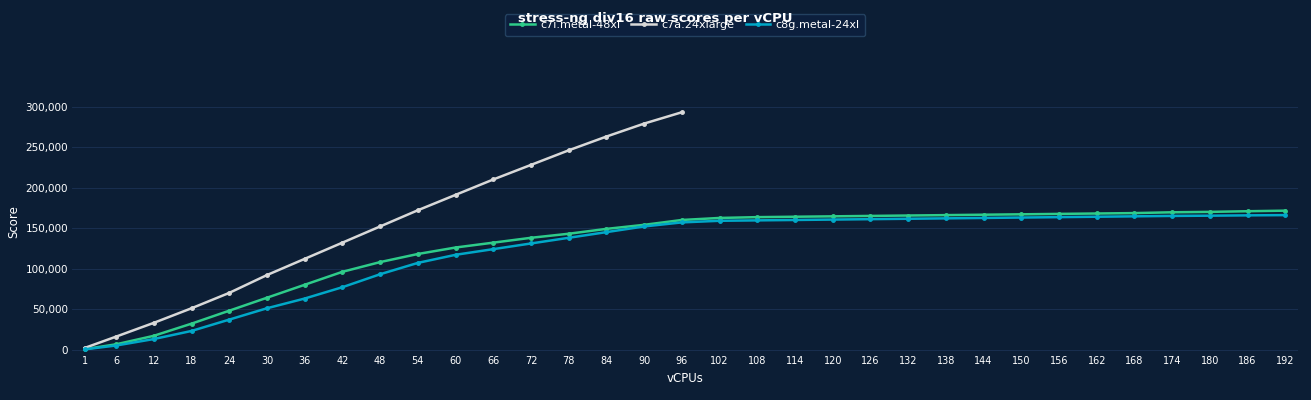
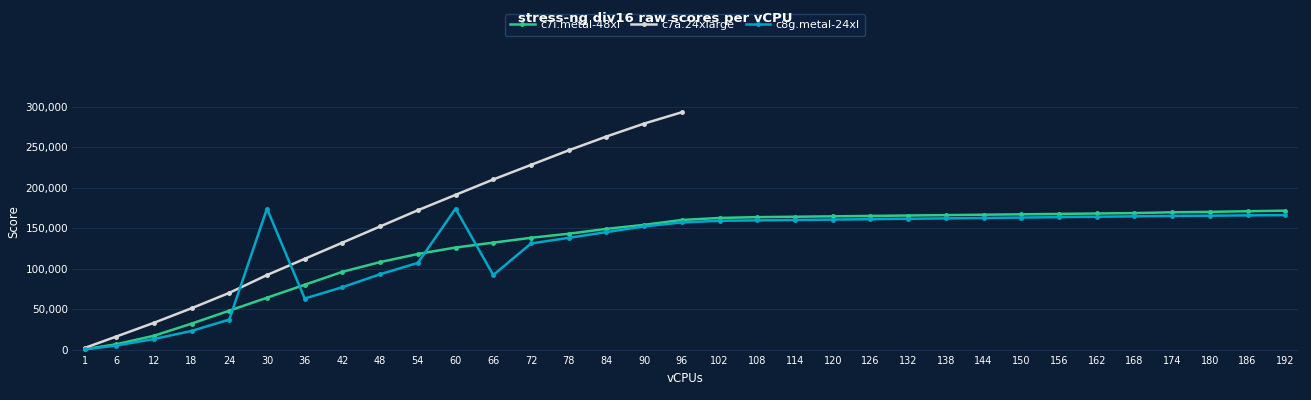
c8g.metal-24xl/30: 51,000 -> 174,000
c8g.metal-24xl/60: 117,000 -> 174,000
c8g.metal-24xl/66: 124,000 -> 92,000
